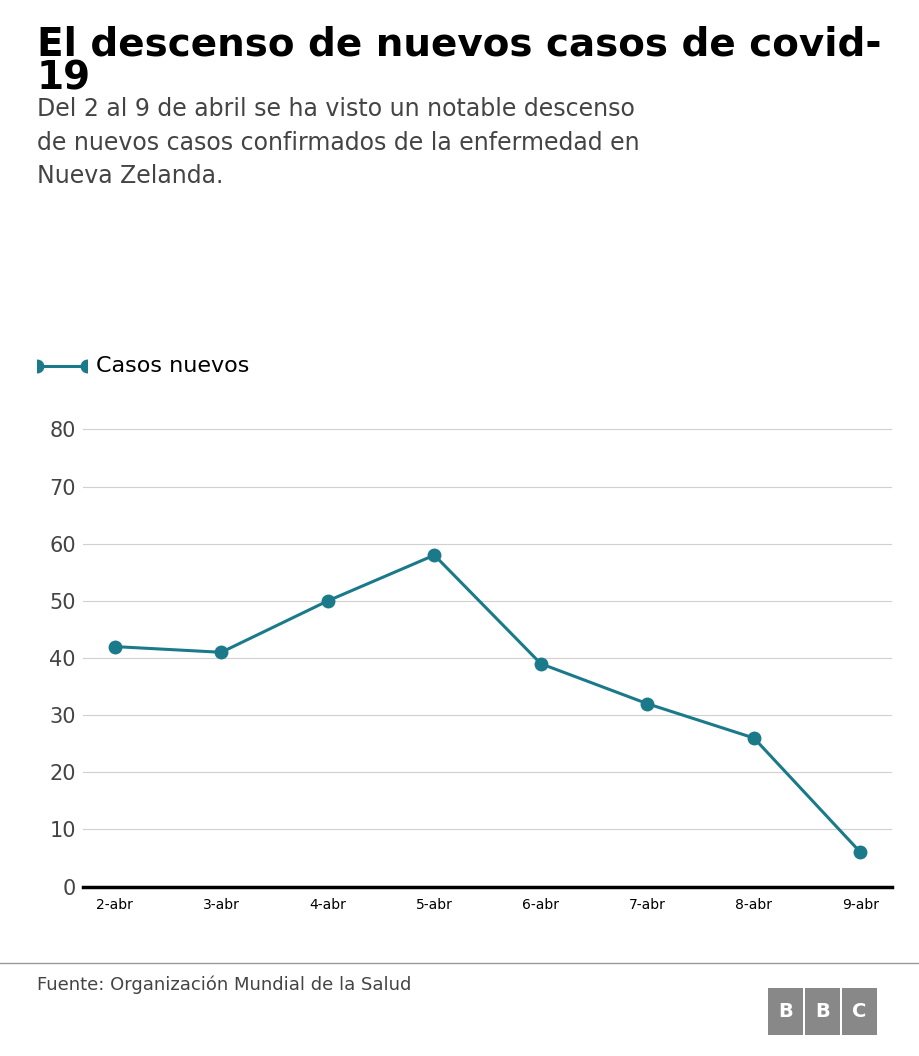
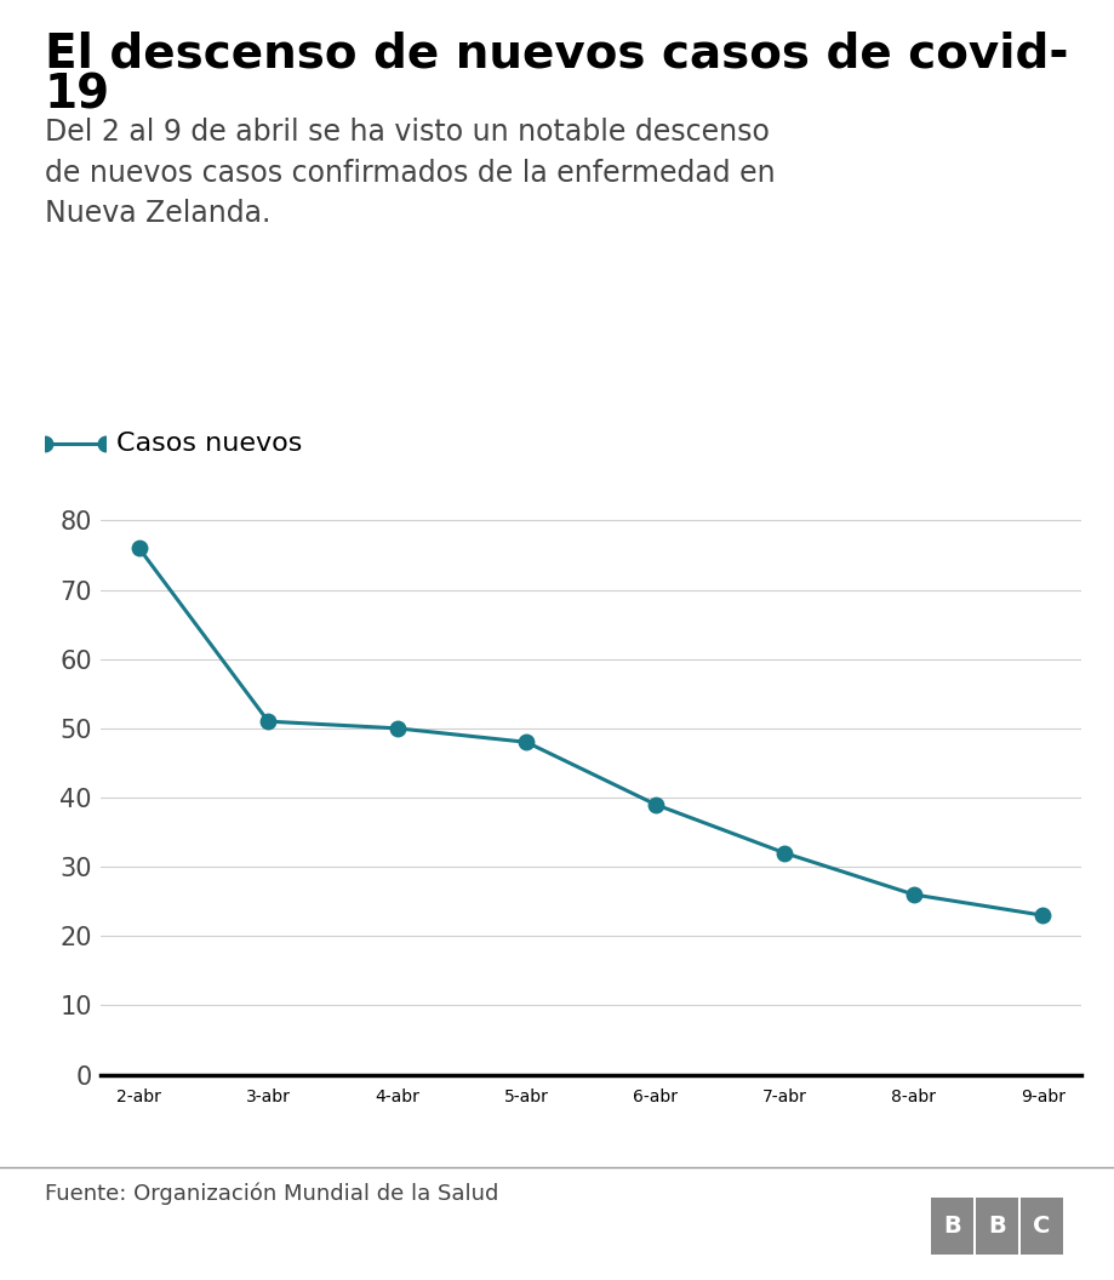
2-abr: 42 -> 76
3-abr: 41 -> 51
5-abr: 58 -> 48
9-abr: 6 -> 23
